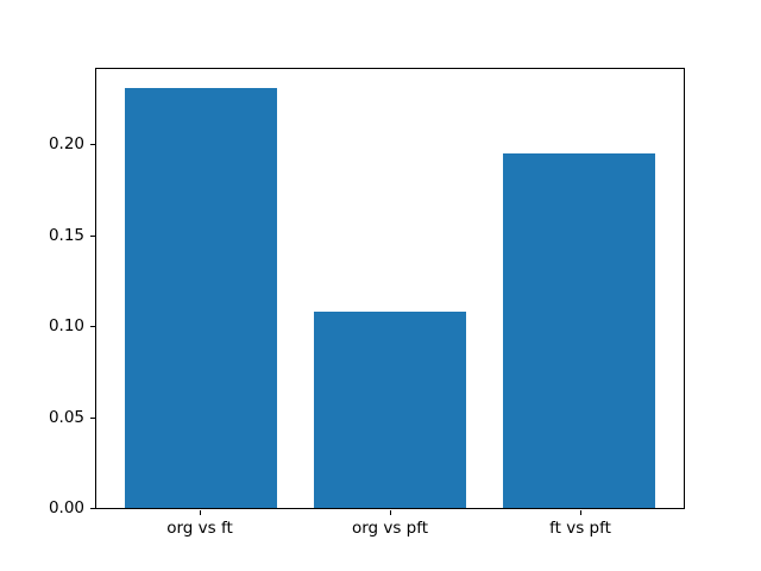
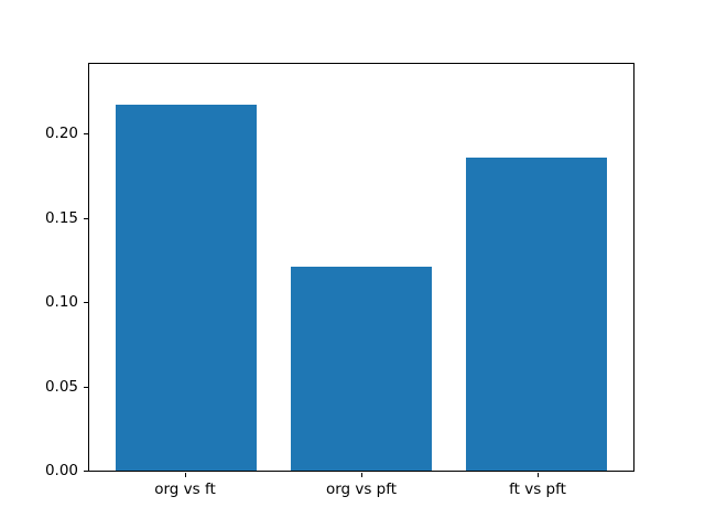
org vs ft: 0.231 -> 0.217
org vs pft: 0.108 -> 0.121
ft vs pft: 0.195 -> 0.186
